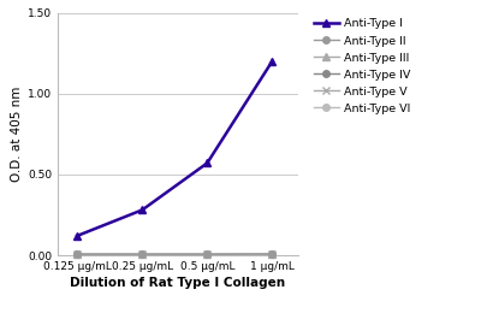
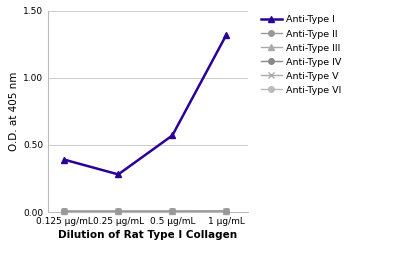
Anti-Type I/0.125 μg/mL: 0.12 -> 0.39
Anti-Type I/1 μg/mL: 1.20 -> 1.32
